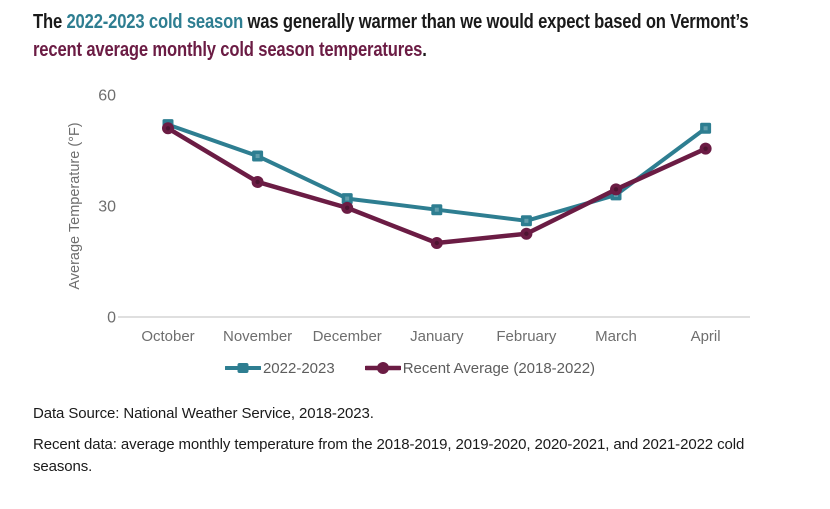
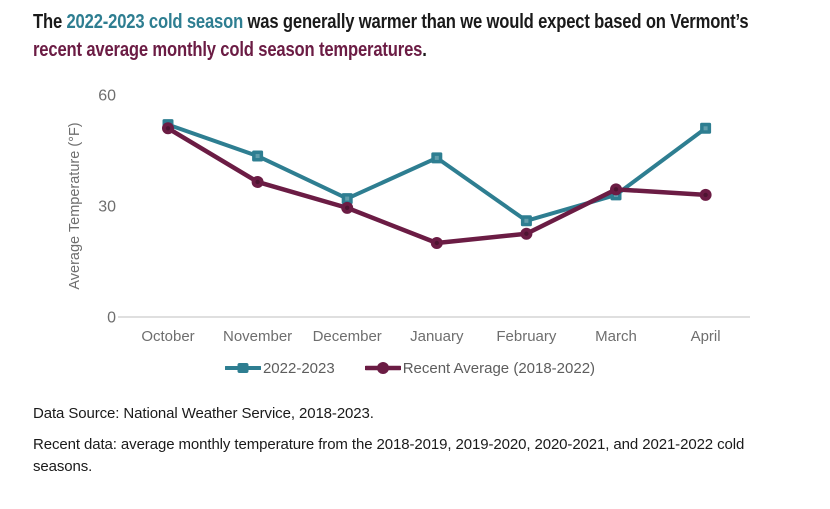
2022-2023/January: 29 -> 43
Recent Average (2018-2022)/April: 46 -> 33
